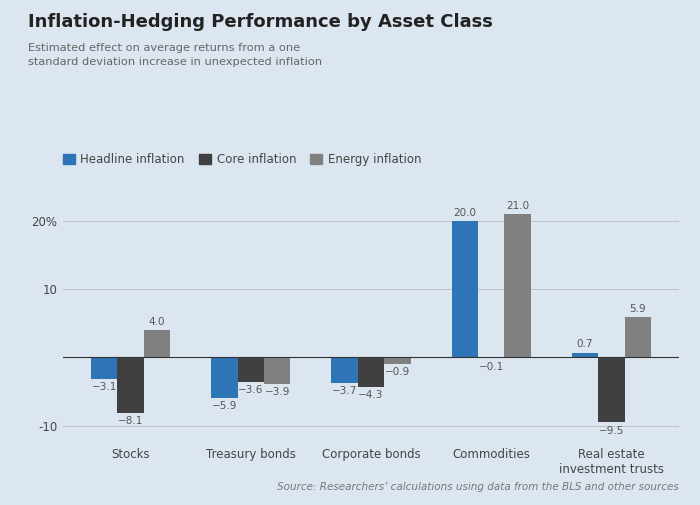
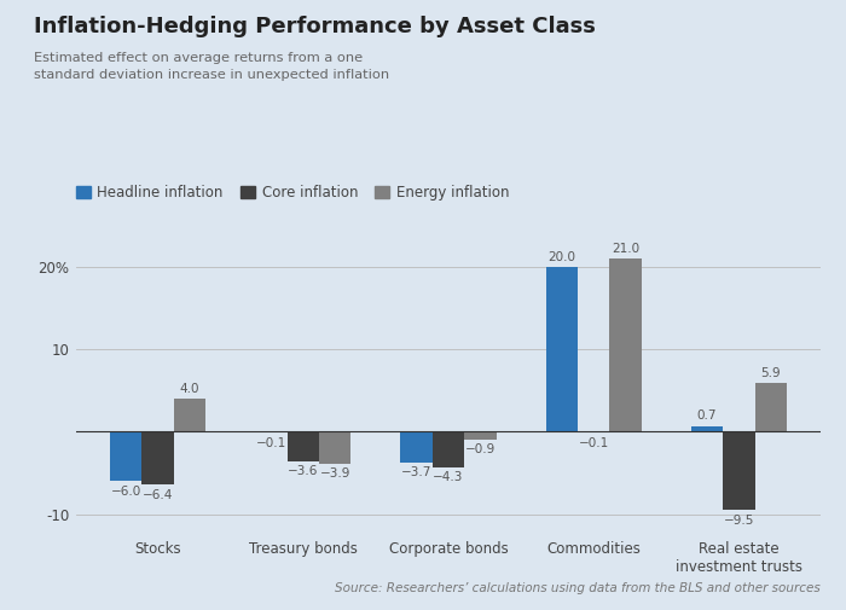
Headline inflation/Stocks: −3.1 -> −6.0
Core inflation/Stocks: −8.1 -> −6.4
Headline inflation/Treasury bonds: −5.9 -> −0.1
